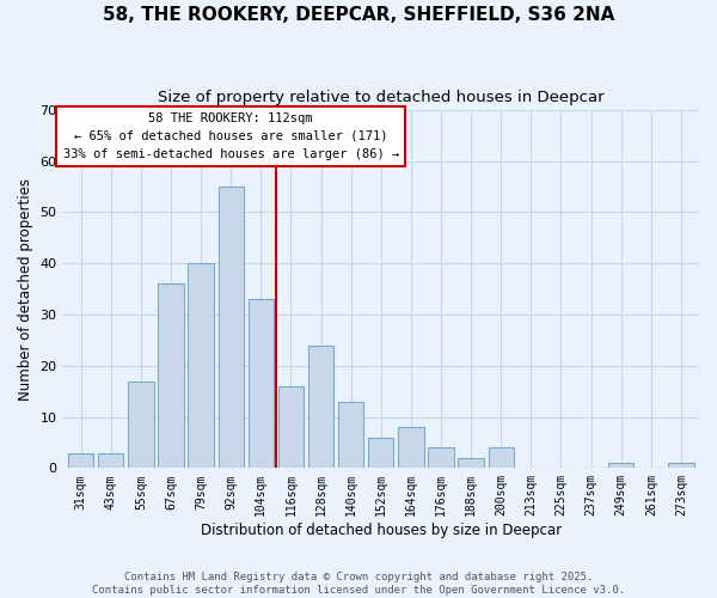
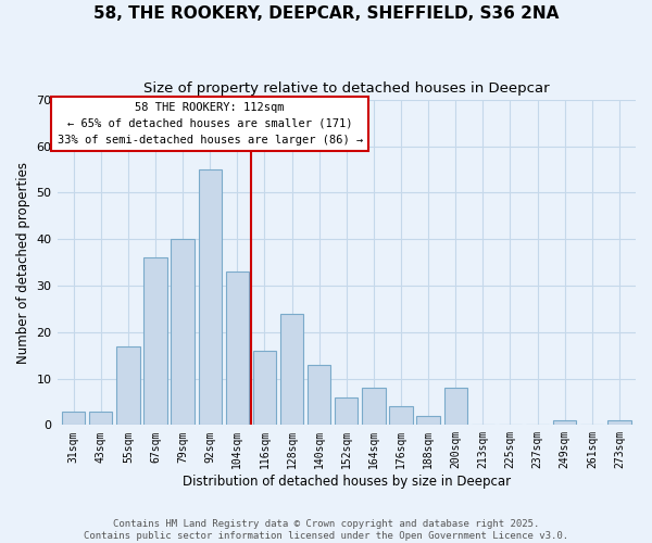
200sqm: 4 -> 8
